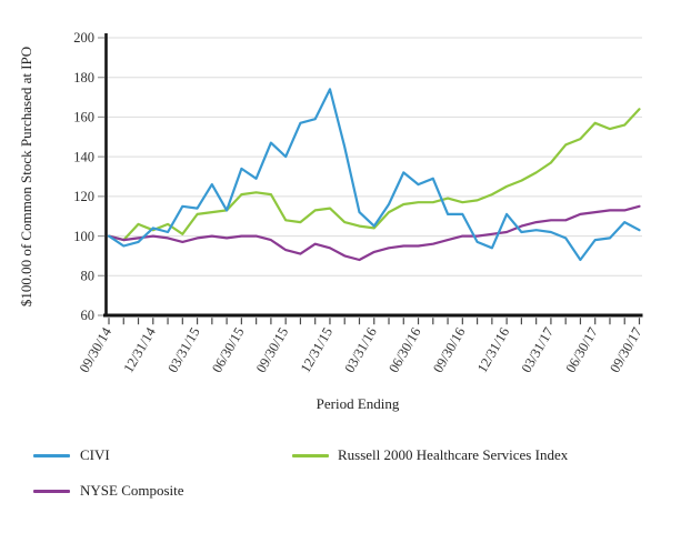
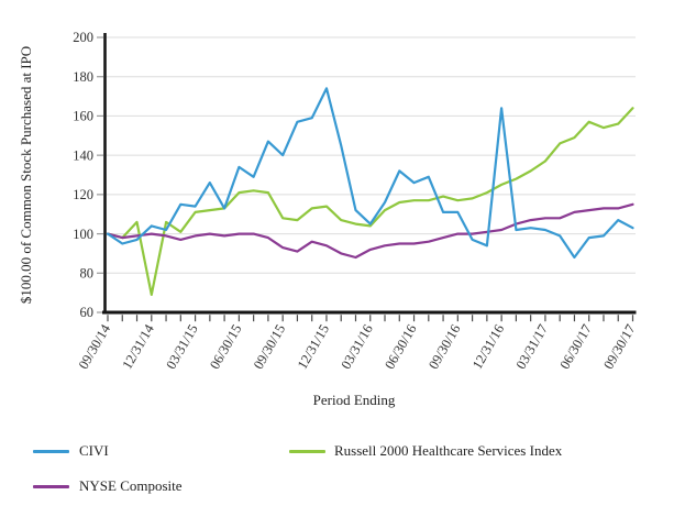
Russell 2000 Healthcare Services Index/12/31/14: 103 -> 69
CIVI/12/31/16: 111 -> 164
